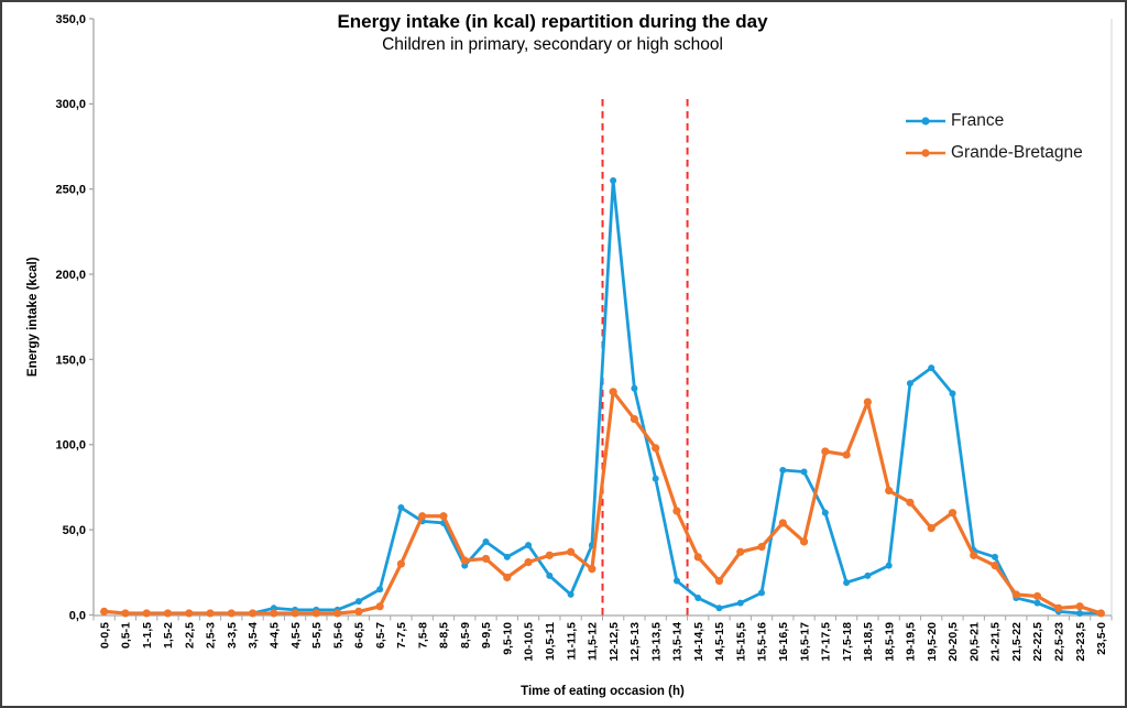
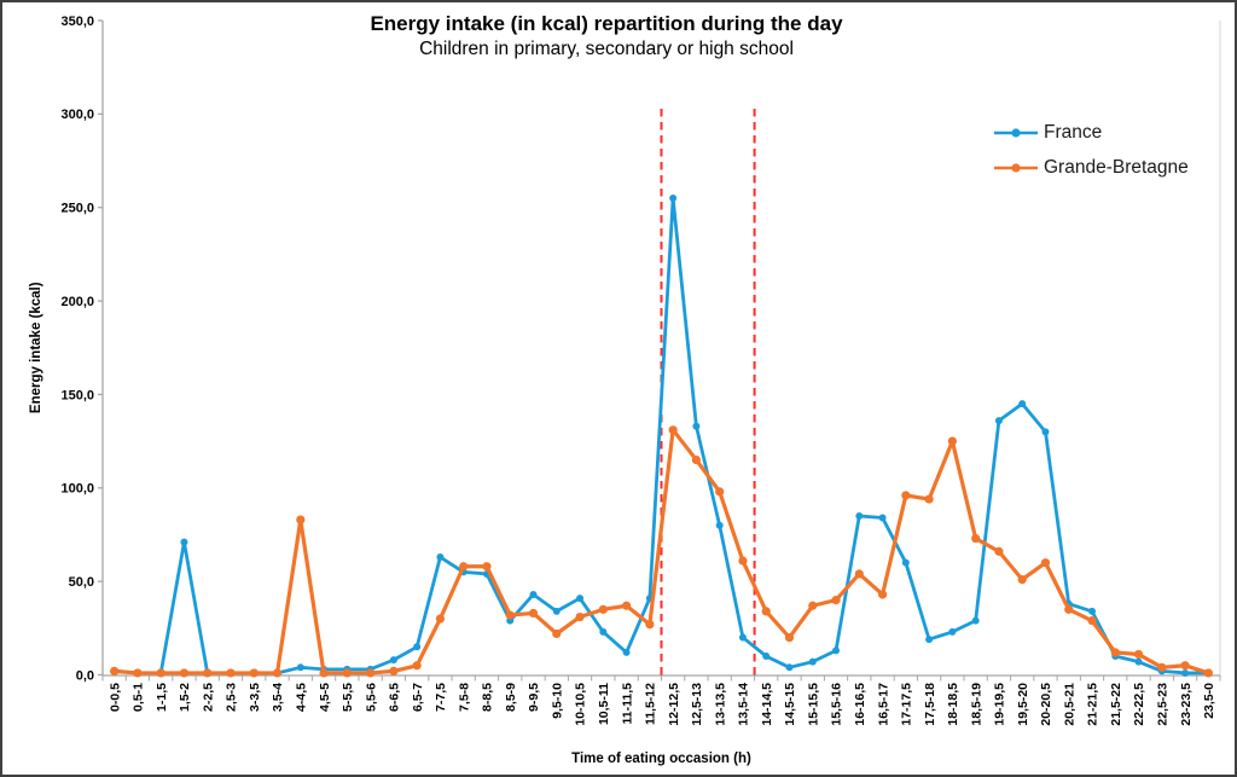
France/1,5-2: 1 -> 71
Grande-Bretagne/4-4,5: 1 -> 83
